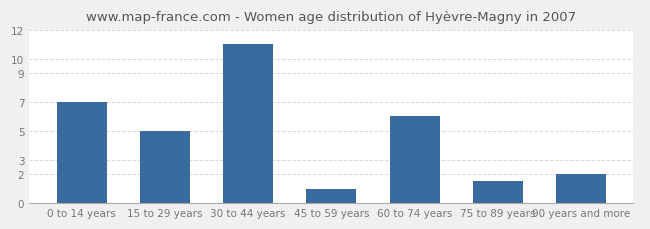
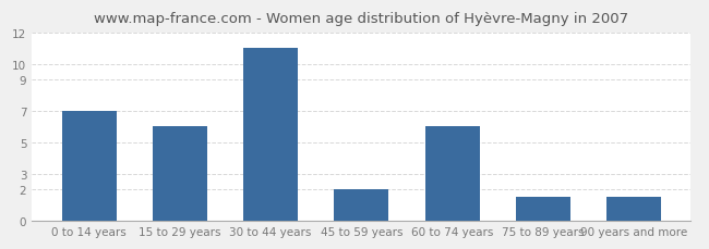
15 to 29 years: 5.0 -> 6.0
45 to 59 years: 1.0 -> 2.0
90 years and more: 2.0 -> 1.5
